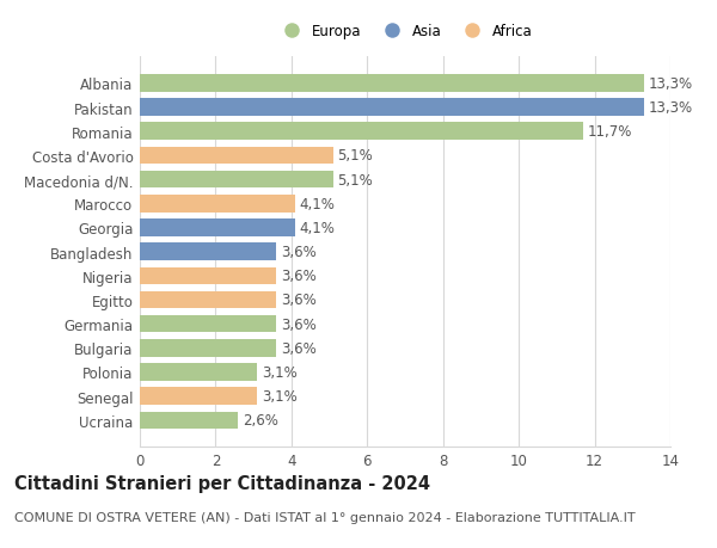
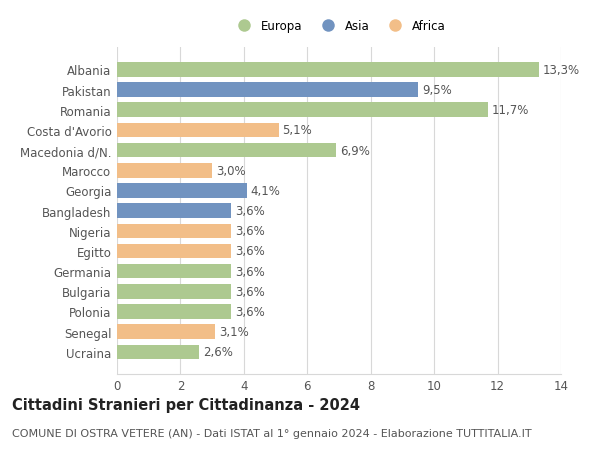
Pakistan: 13,3% -> 9,5%
Macedonia d/N.: 5,1% -> 6,9%
Marocco: 4,1% -> 3,0%
Polonia: 3,1% -> 3,6%
